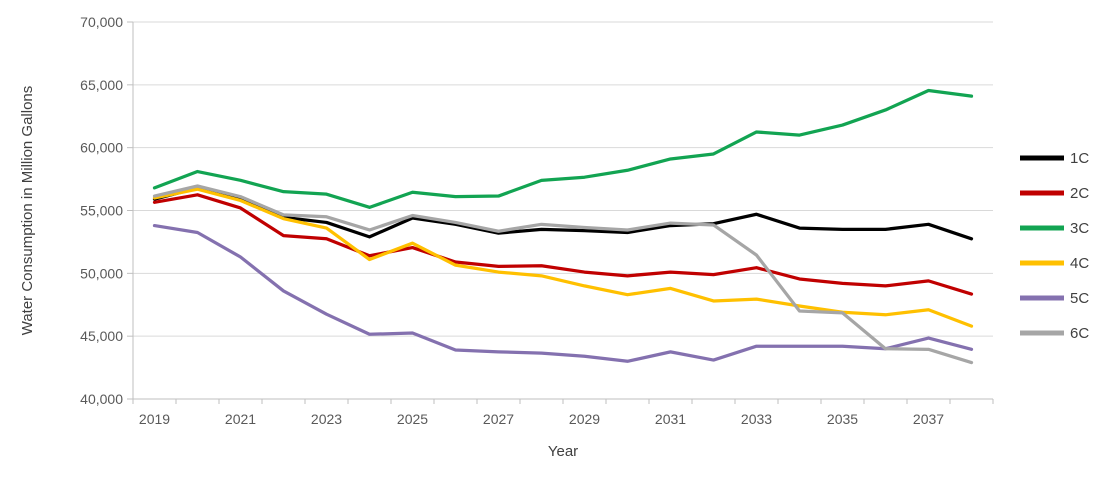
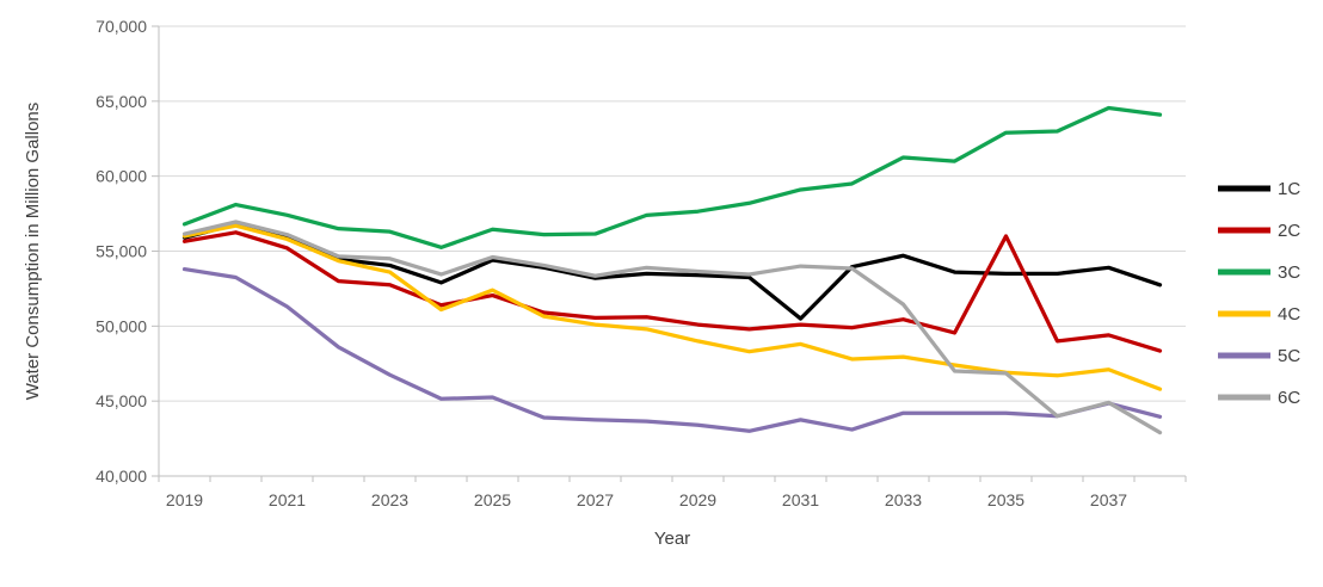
1C/2031: 53800 -> 50500
2C/2035: 49200 -> 56000
3C/2035: 61800 -> 62900
6C/2037: 44000 -> 44900
